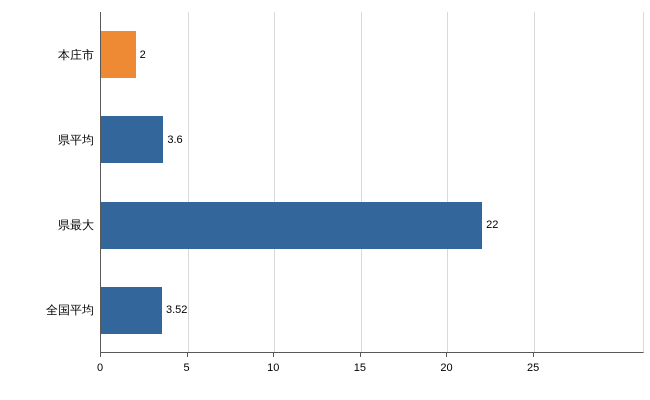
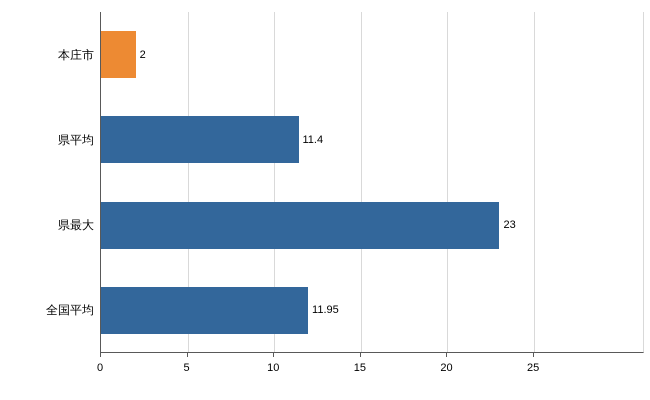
県平均: 3.6 -> 11.4
県最大: 22 -> 23
全国平均: 3.52 -> 11.95
